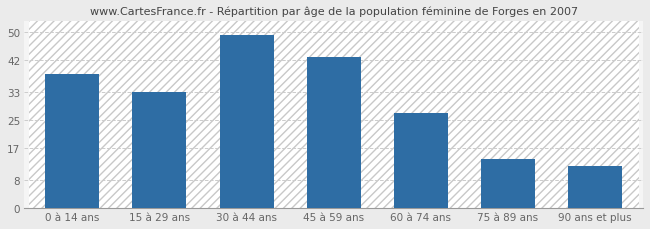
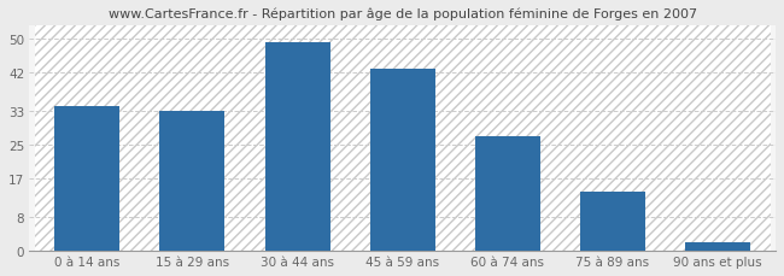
0 à 14 ans: 38 -> 34
90 ans et plus: 12 -> 2
